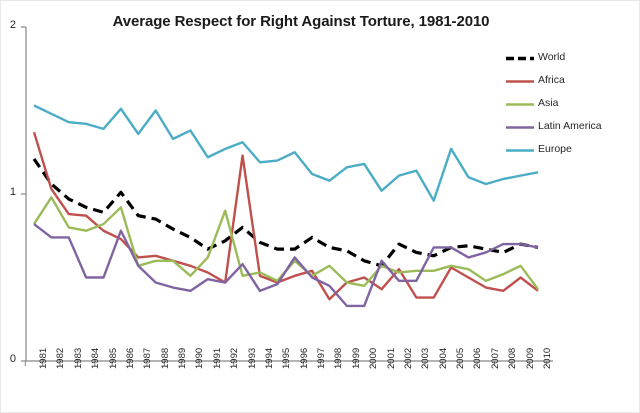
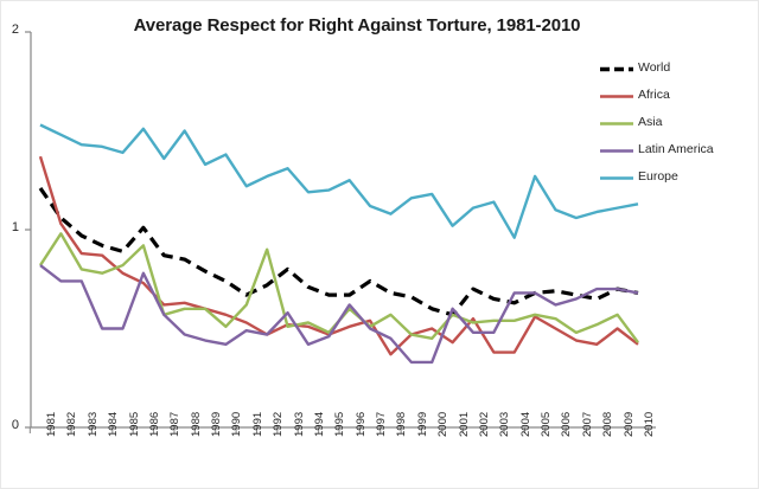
Africa/1993: 1.23 -> 0.52
